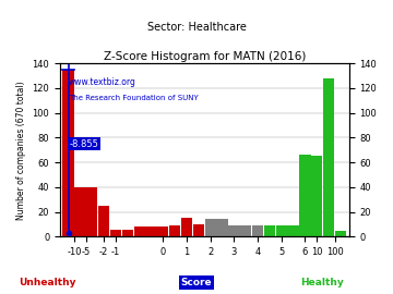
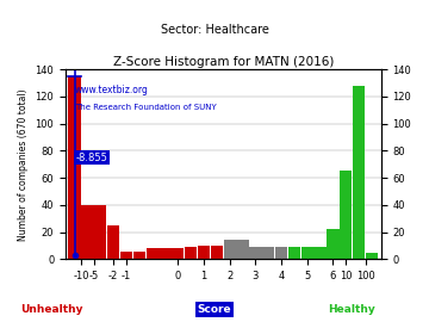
1: 15 -> 10
6: 66 -> 22
